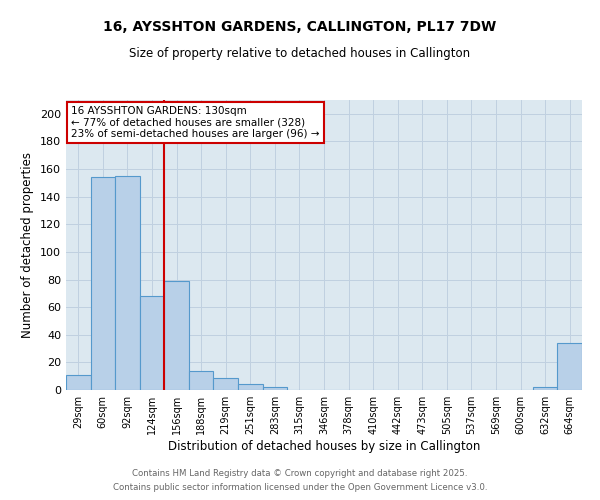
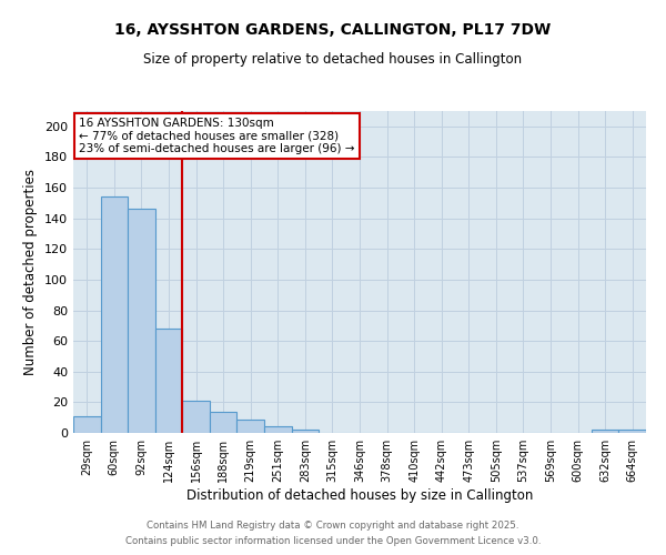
92sqm: 155 -> 146
156sqm: 79 -> 21
664sqm: 34 -> 2
